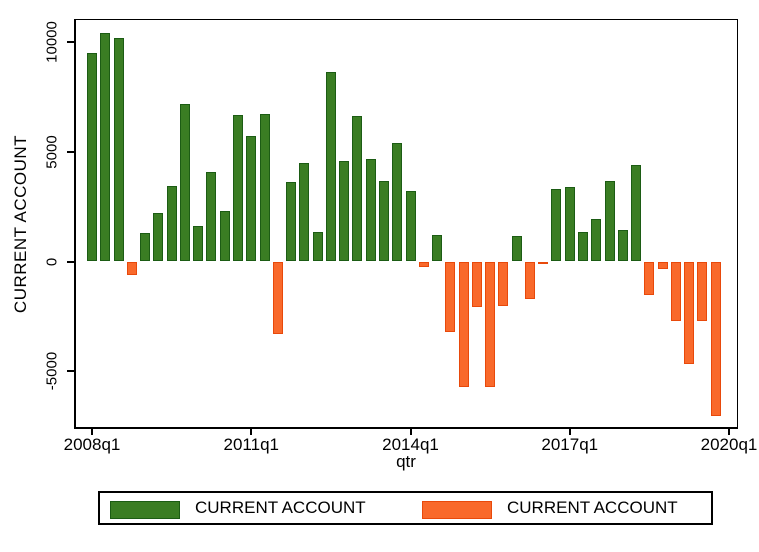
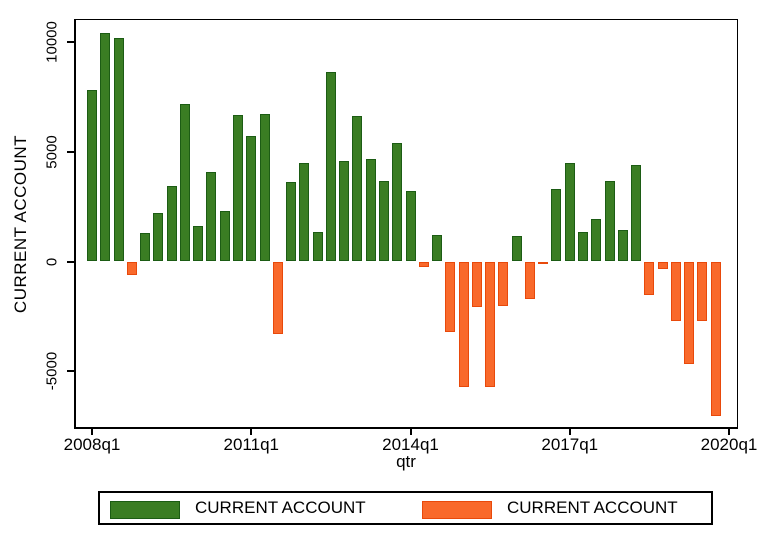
2008q1: 9500 -> 7800
2017q1: 3400 -> 4500
